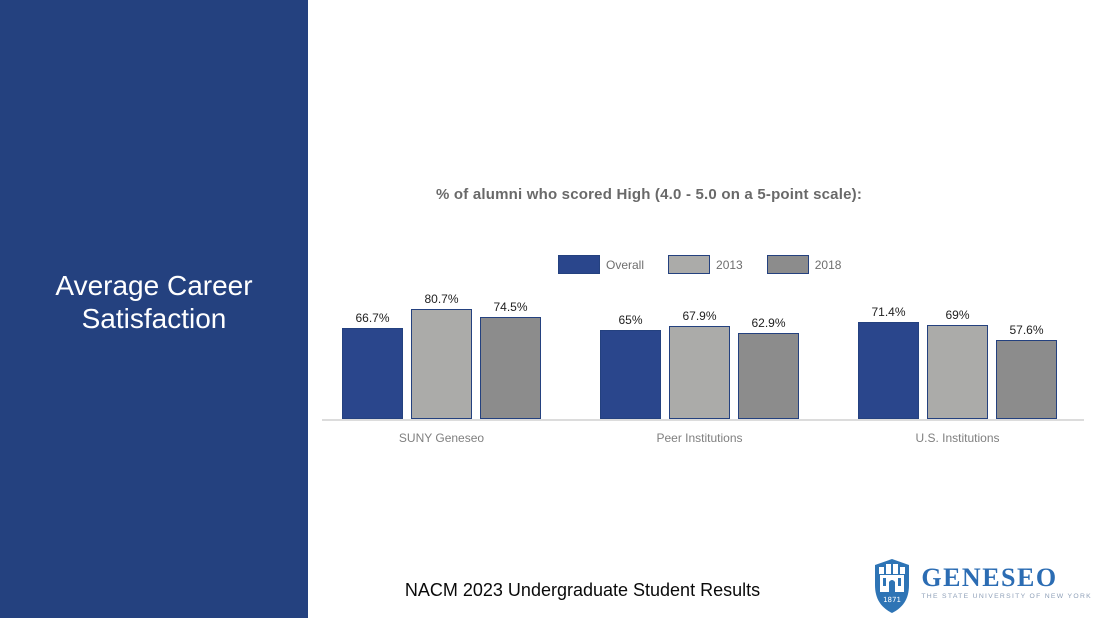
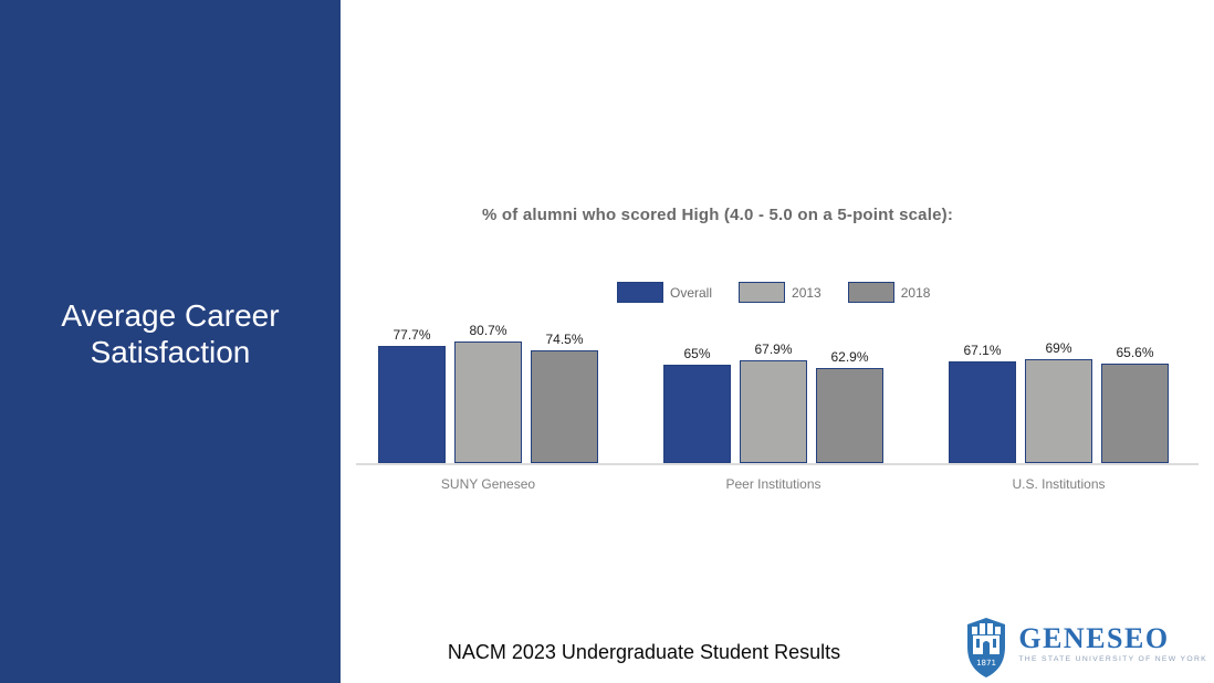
Overall/SUNY Geneseo: 66.7% -> 77.7%
Overall/U.S. Institutions: 71.4% -> 67.1%
2018/U.S. Institutions: 57.6% -> 65.6%
